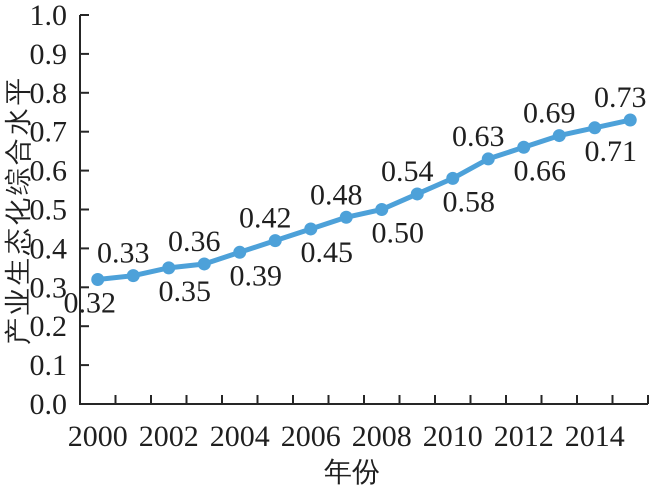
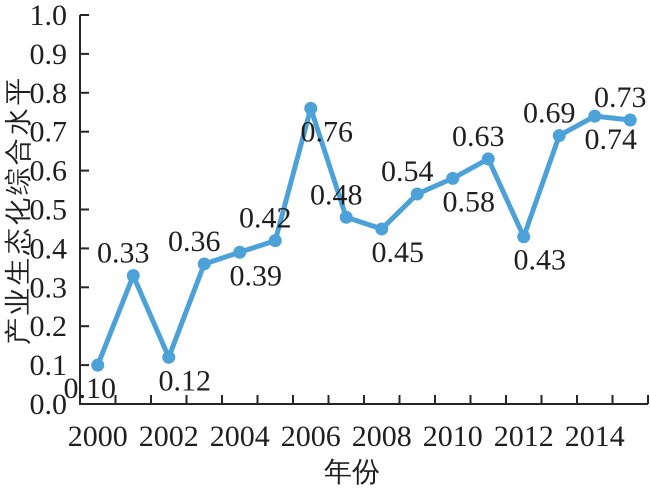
2000: 0.32 -> 0.10
2002: 0.35 -> 0.12
2006: 0.45 -> 0.76
2008: 0.50 -> 0.45
2012: 0.66 -> 0.43
2014: 0.71 -> 0.74
